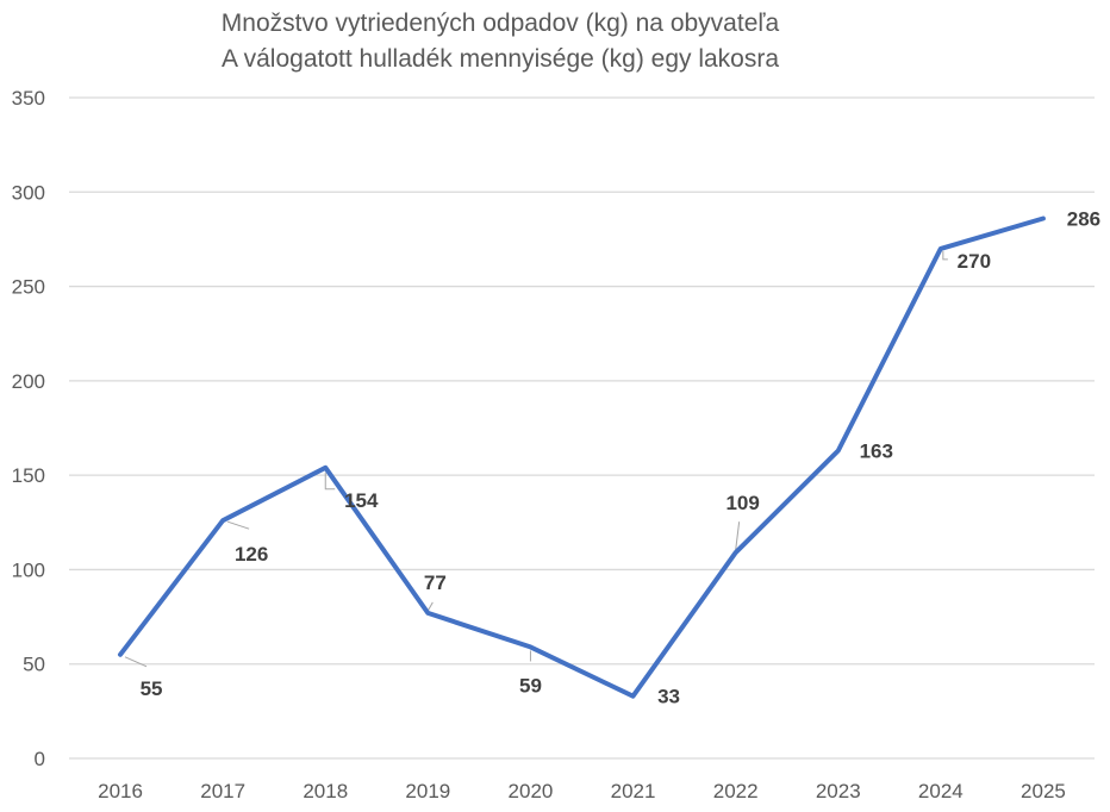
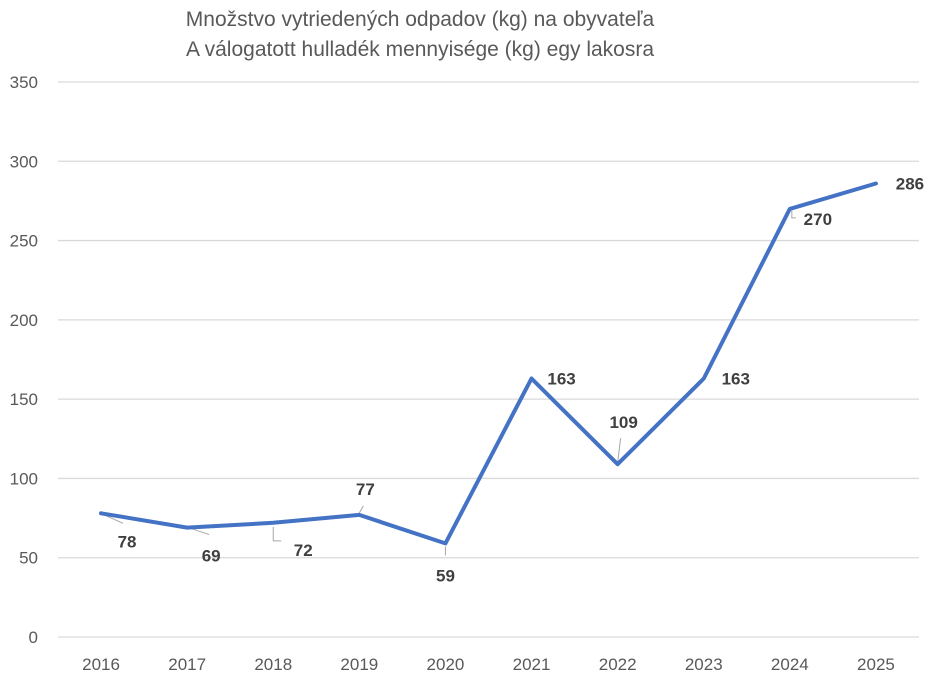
2016: 55 -> 78
2017: 126 -> 69
2018: 154 -> 72
2021: 33 -> 163
